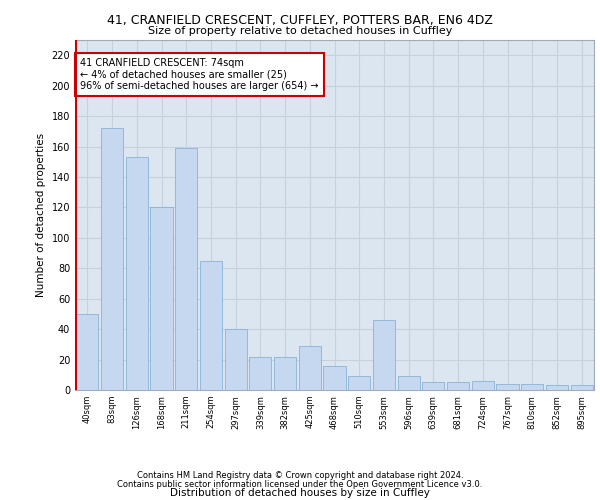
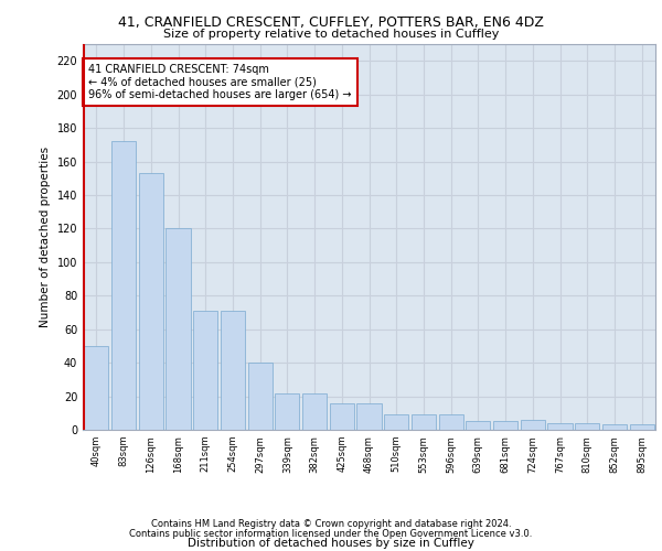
211sqm: 159 -> 71
254sqm: 85 -> 71
425sqm: 29 -> 16
553sqm: 46 -> 9
